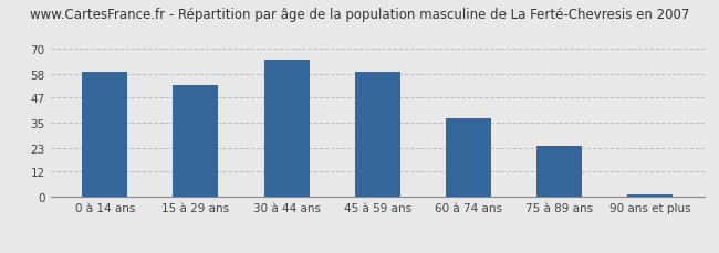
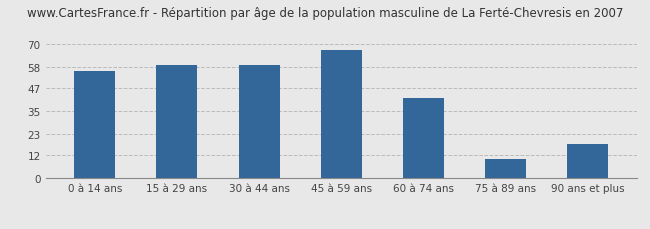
0 à 14 ans: 59 -> 56
15 à 29 ans: 53 -> 59
30 à 44 ans: 65 -> 59
45 à 59 ans: 59 -> 67
60 à 74 ans: 37 -> 42
75 à 89 ans: 24 -> 10
90 ans et plus: 1 -> 18
